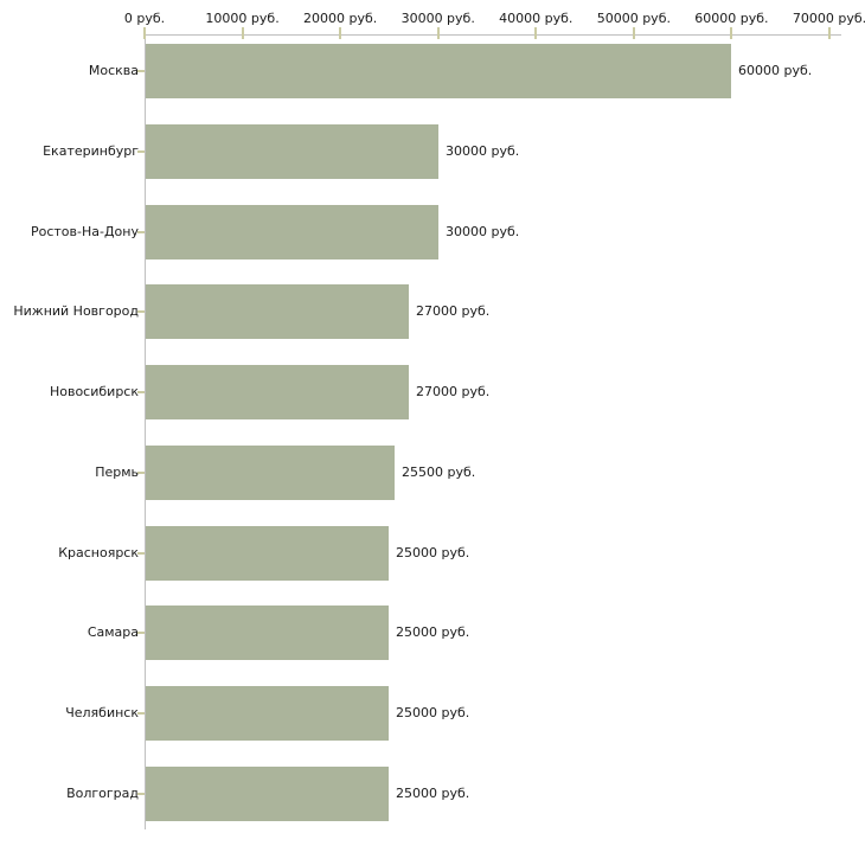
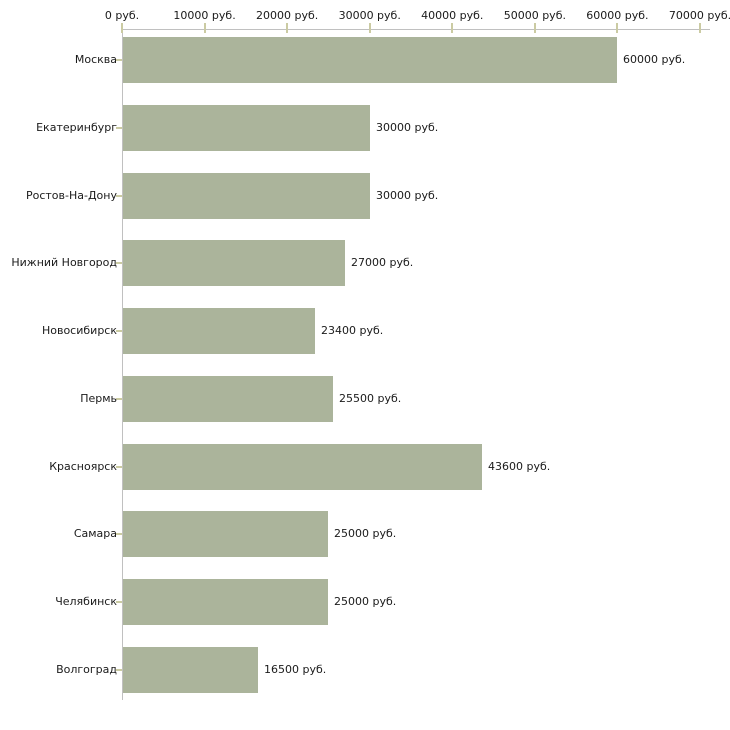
Новосибирск: 27000 -> 23400
Красноярск: 25000 -> 43600
Волгоград: 25000 -> 16500
